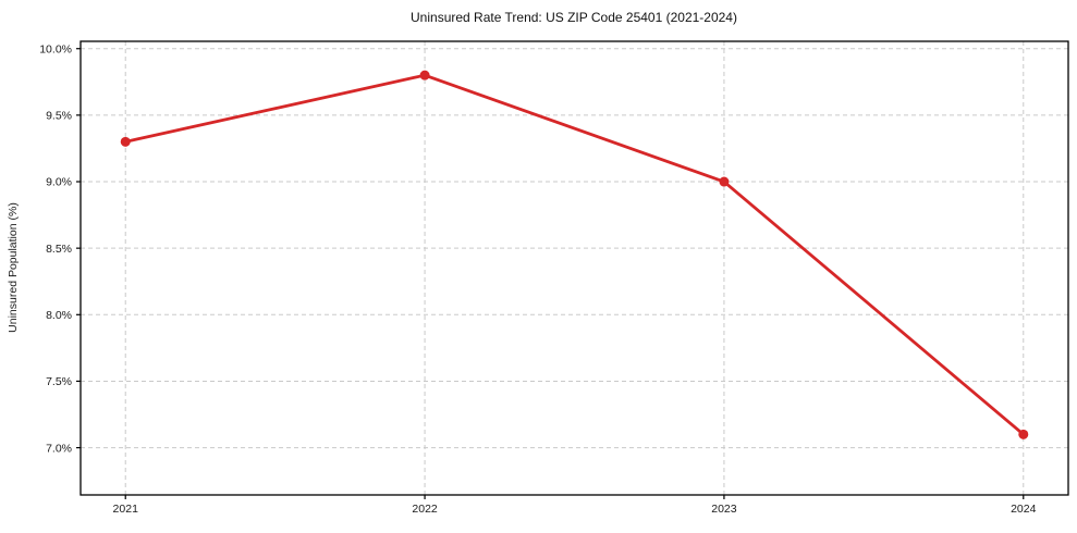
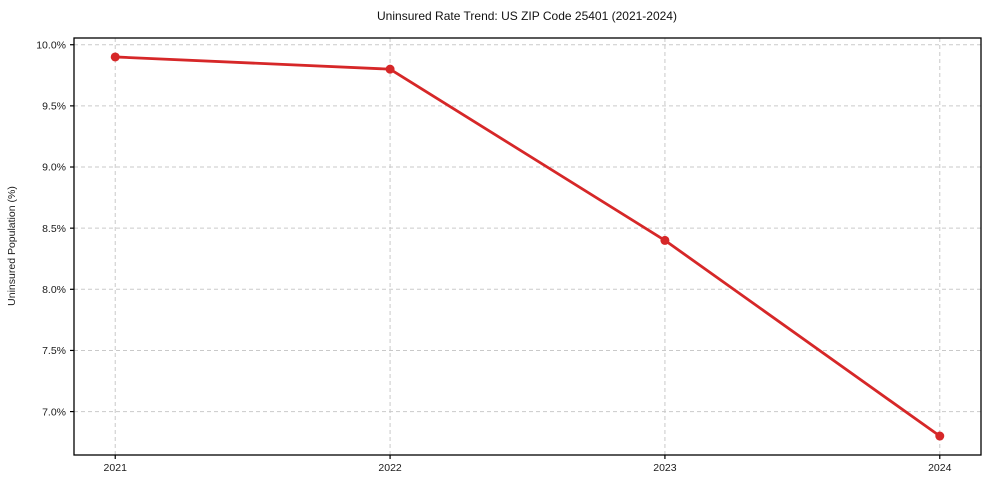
2021: 9.3% -> 9.9%
2023: 9.0% -> 8.4%
2024: 7.1% -> 6.8%
